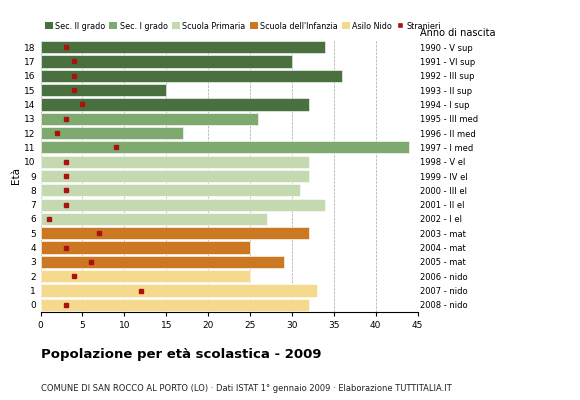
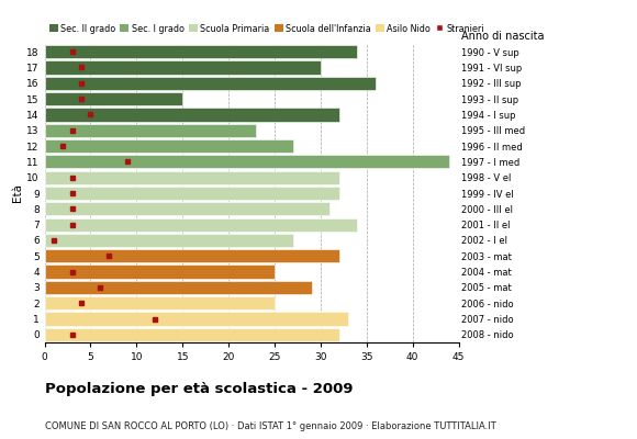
13: 26 -> 23
12: 17 -> 27
